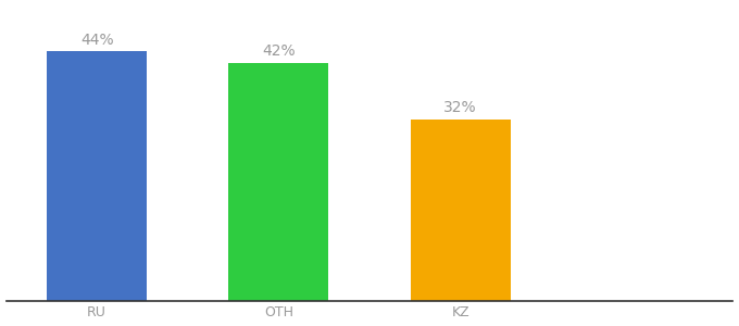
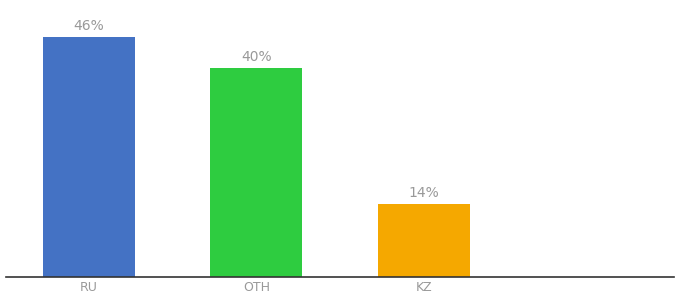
RU: 44% -> 46%
OTH: 42% -> 40%
KZ: 32% -> 14%
